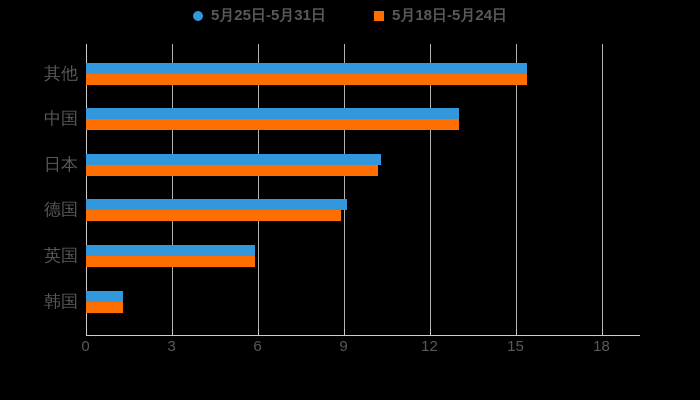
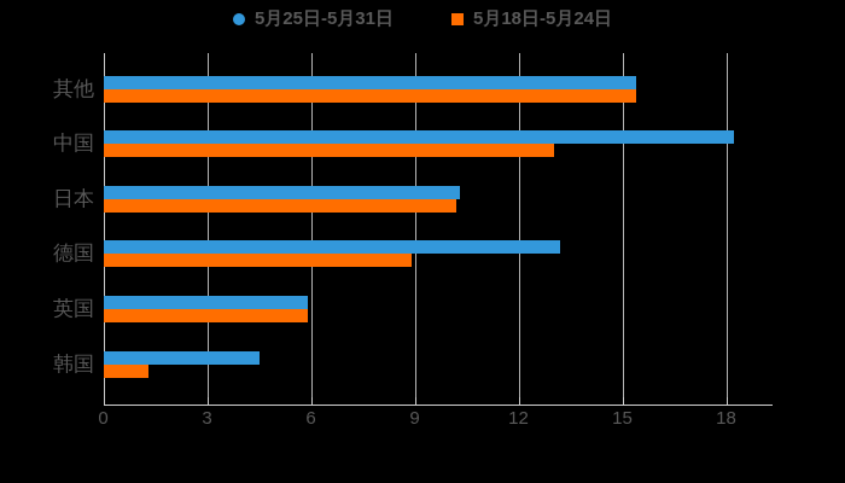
5月25日-5月31日/中国: 13.0 -> 18.2
5月25日-5月31日/德国: 9.1 -> 13.2
5月25日-5月31日/韩国: 1.3 -> 4.5
